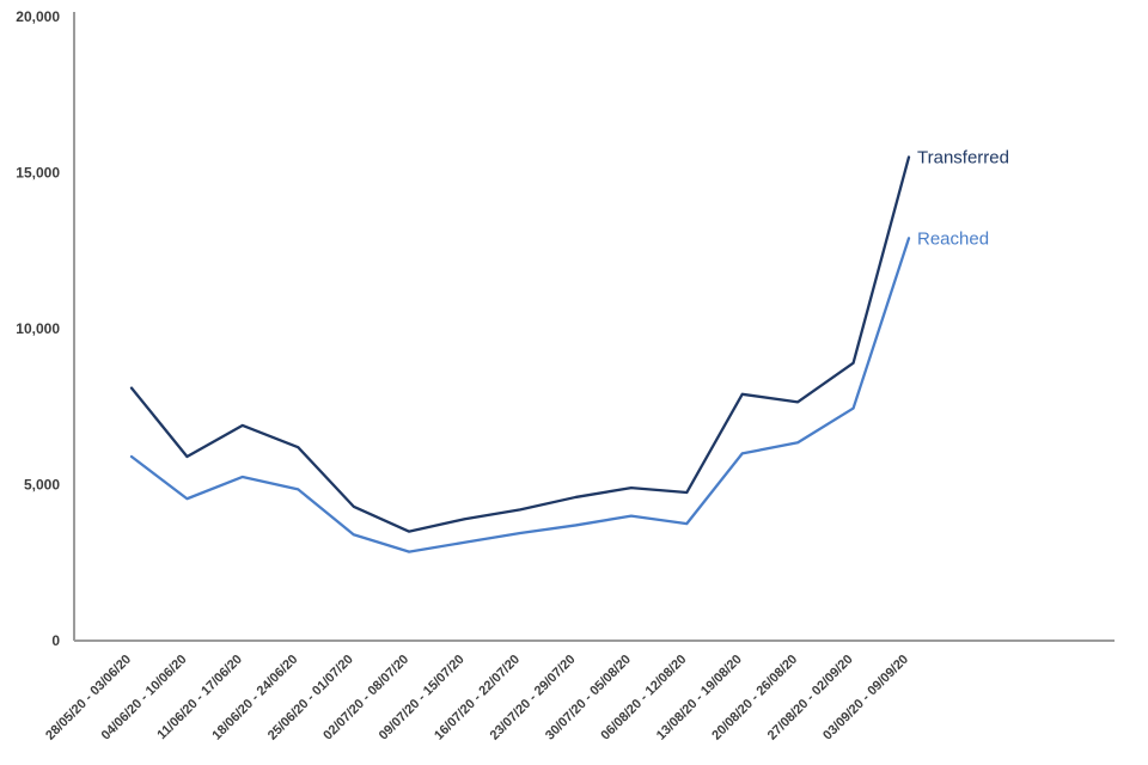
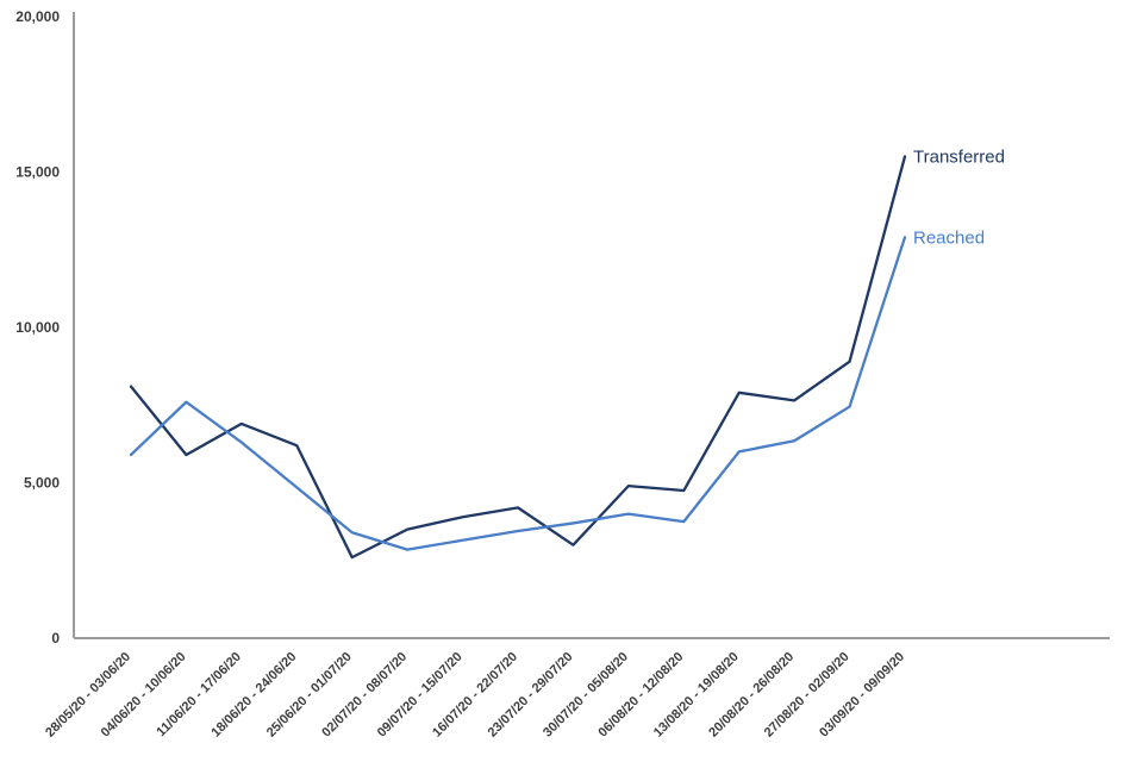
Reached/04/06/20 - 10/06/20: 4600 -> 7600
Reached/11/06/20 - 17/06/20: 5200 -> 6300
Transferred/25/06/20 - 01/07/20: 4300 -> 2600
Transferred/23/07/20 - 29/07/20: 4600 -> 3000
